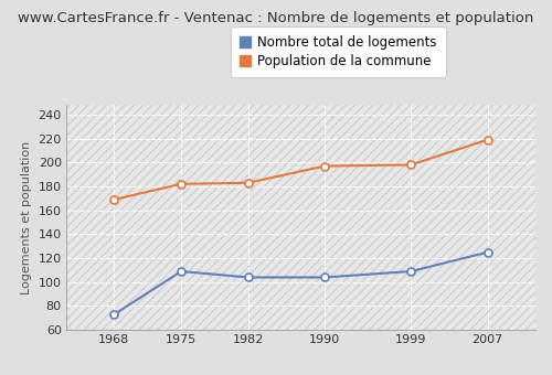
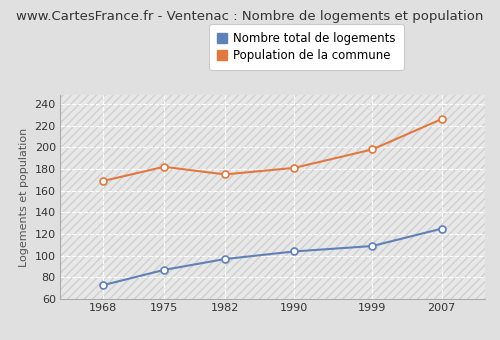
Nombre total de logements/1975: 109 -> 87
Nombre total de logements/1982: 104 -> 97
Population de la commune/1982: 183 -> 175
Population de la commune/1990: 197 -> 181
Population de la commune/2007: 219 -> 226
